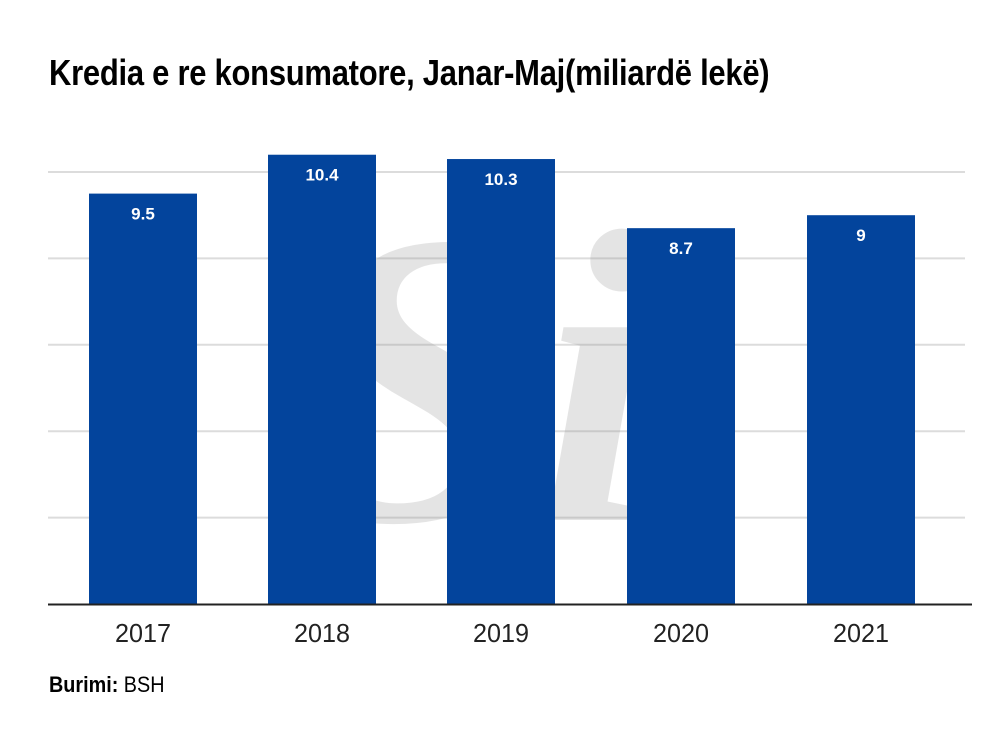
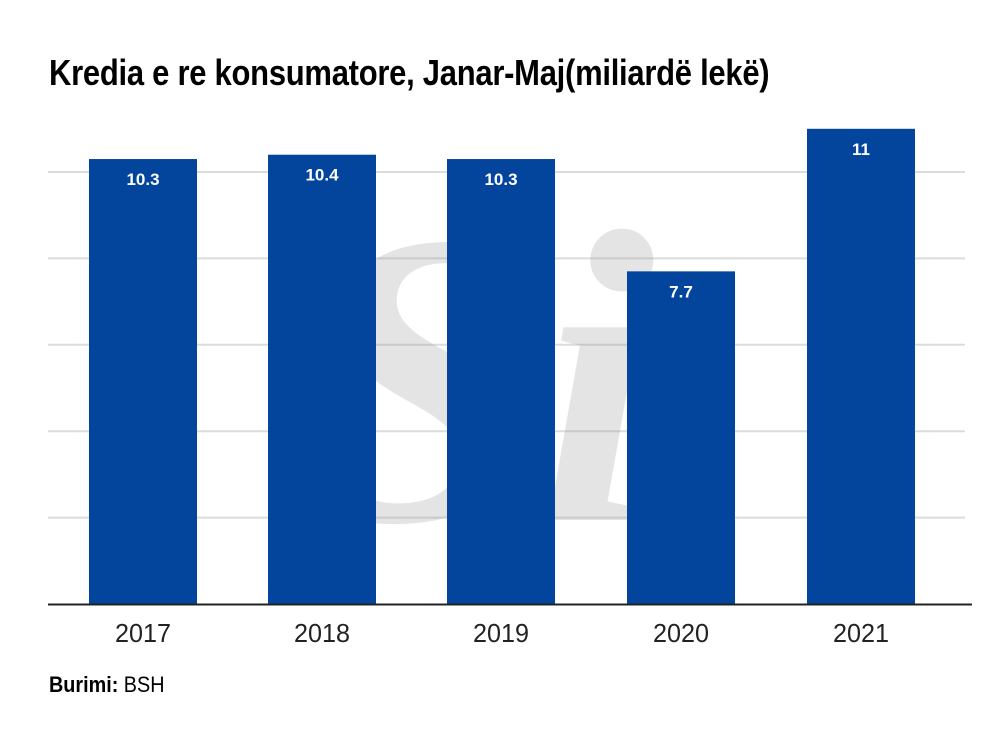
2017: 9.5 -> 10.3
2020: 8.7 -> 7.7
2021: 9 -> 11
